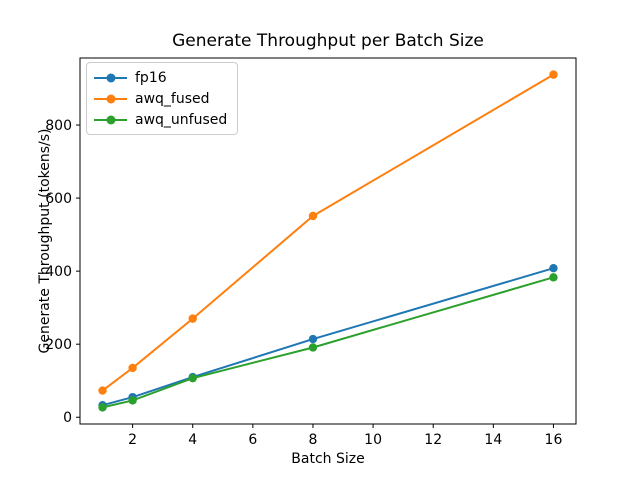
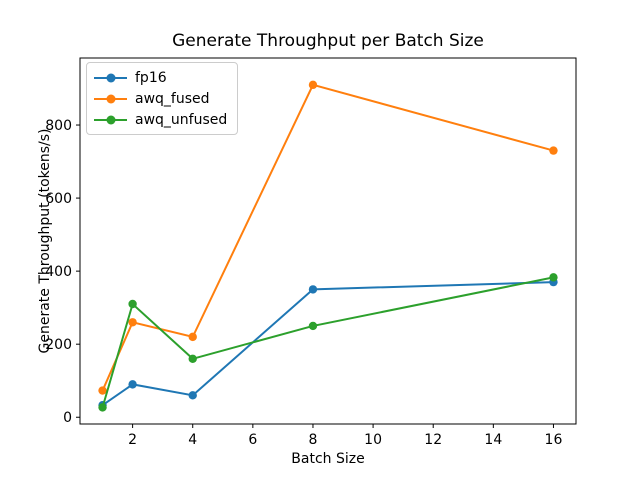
fp16/2: 60 -> 90
awq_fused/2: 140 -> 260
awq_unfused/2: 50 -> 310
fp16/4: 110 -> 60
awq_fused/4: 270 -> 220
awq_unfused/4: 110 -> 160
fp16/8: 210 -> 350
awq_fused/8: 550 -> 910
awq_unfused/8: 190 -> 250
fp16/16: 410 -> 370
awq_fused/16: 940 -> 730
